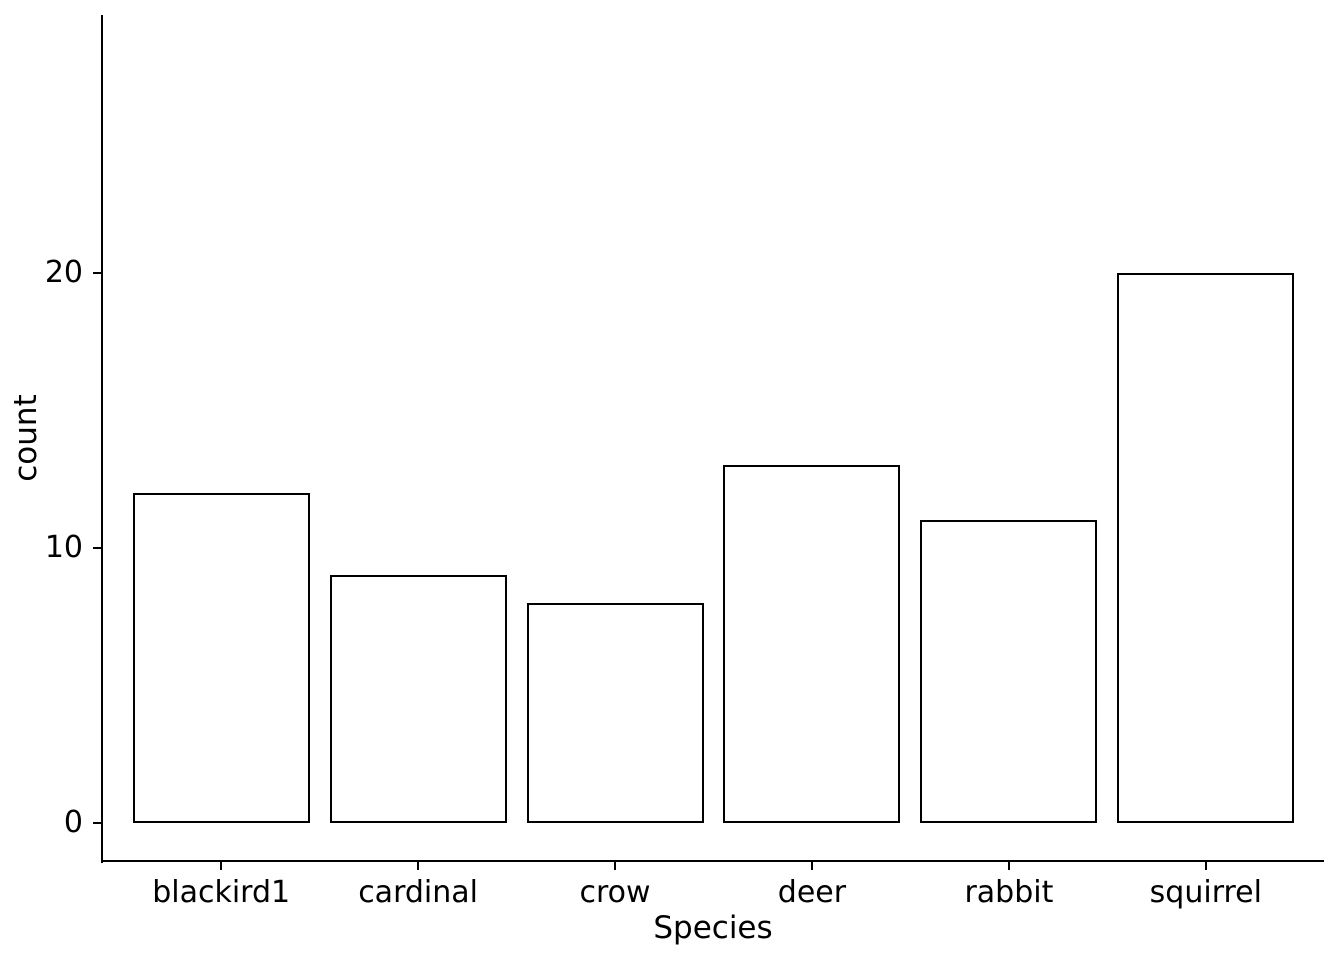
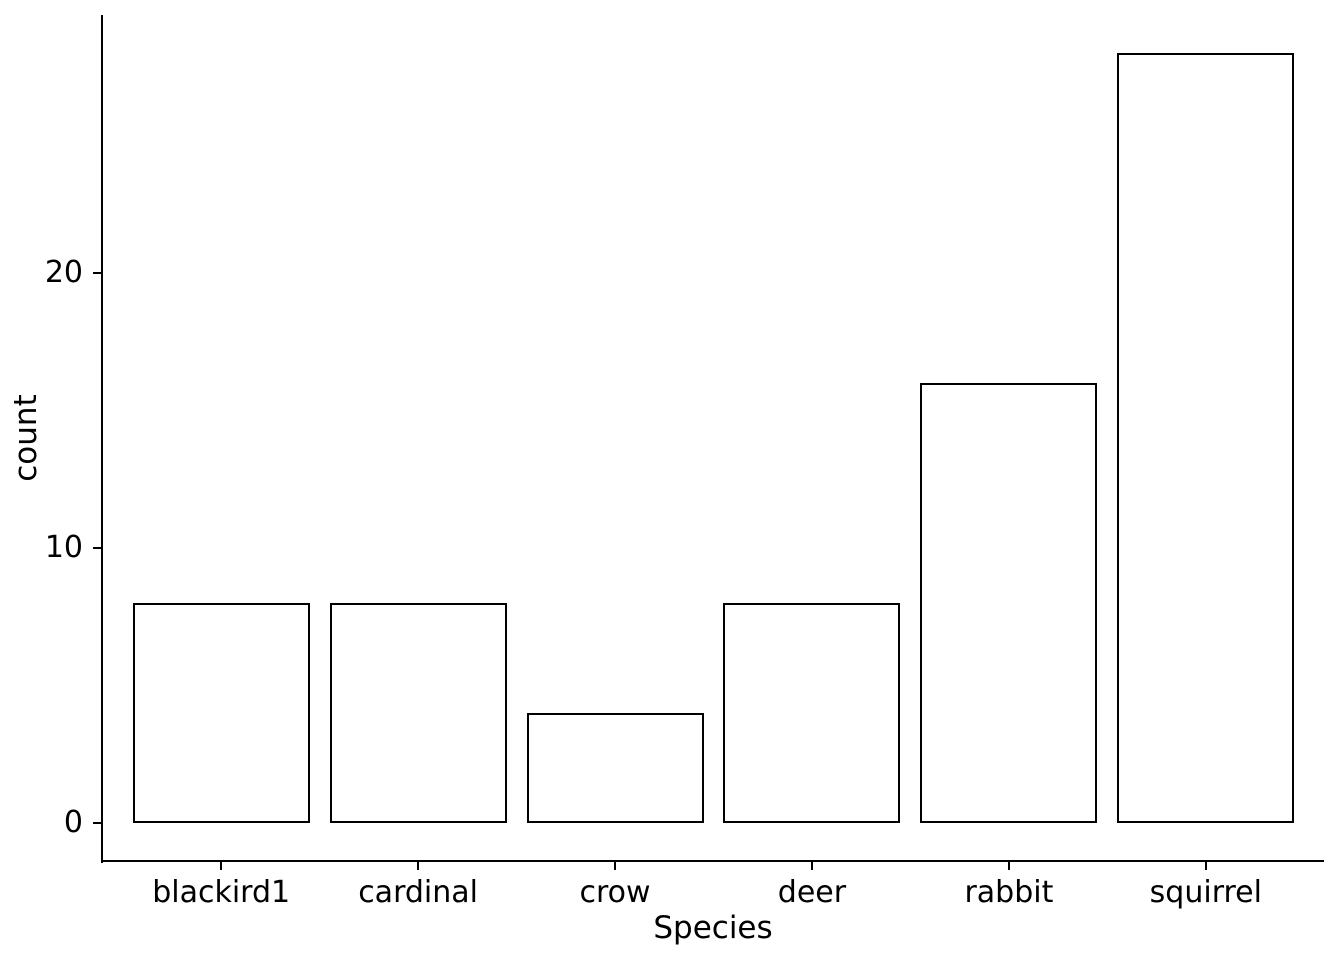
blackird1: 12 -> 8
cardinal: 9 -> 8
crow: 8 -> 4
deer: 13 -> 8
rabbit: 11 -> 16
squirrel: 20 -> 28
